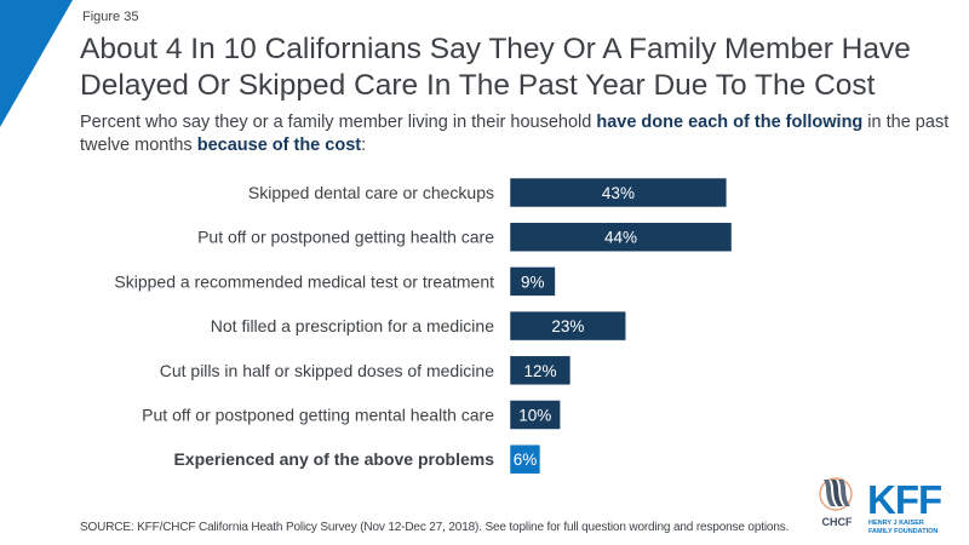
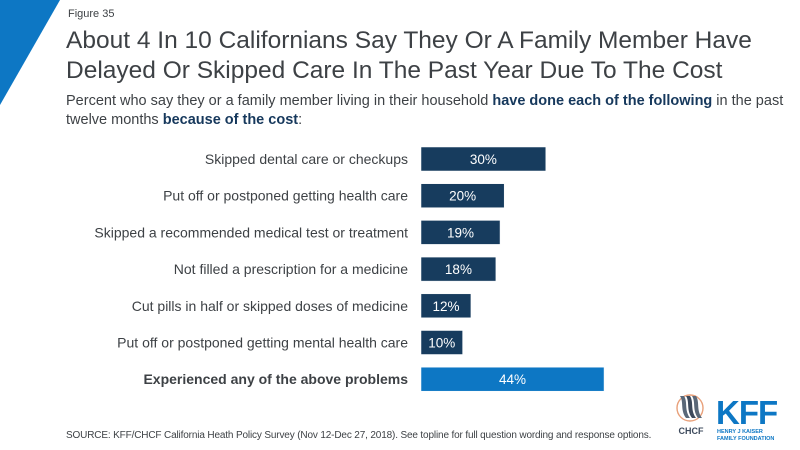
Skipped dental care or checkups: 43% -> 30%
Put off or postponed getting health care: 44% -> 20%
Skipped a recommended medical test or treatment: 9% -> 19%
Not filled a prescription for a medicine: 23% -> 18%
Experienced any of the above problems: 6% -> 44%
